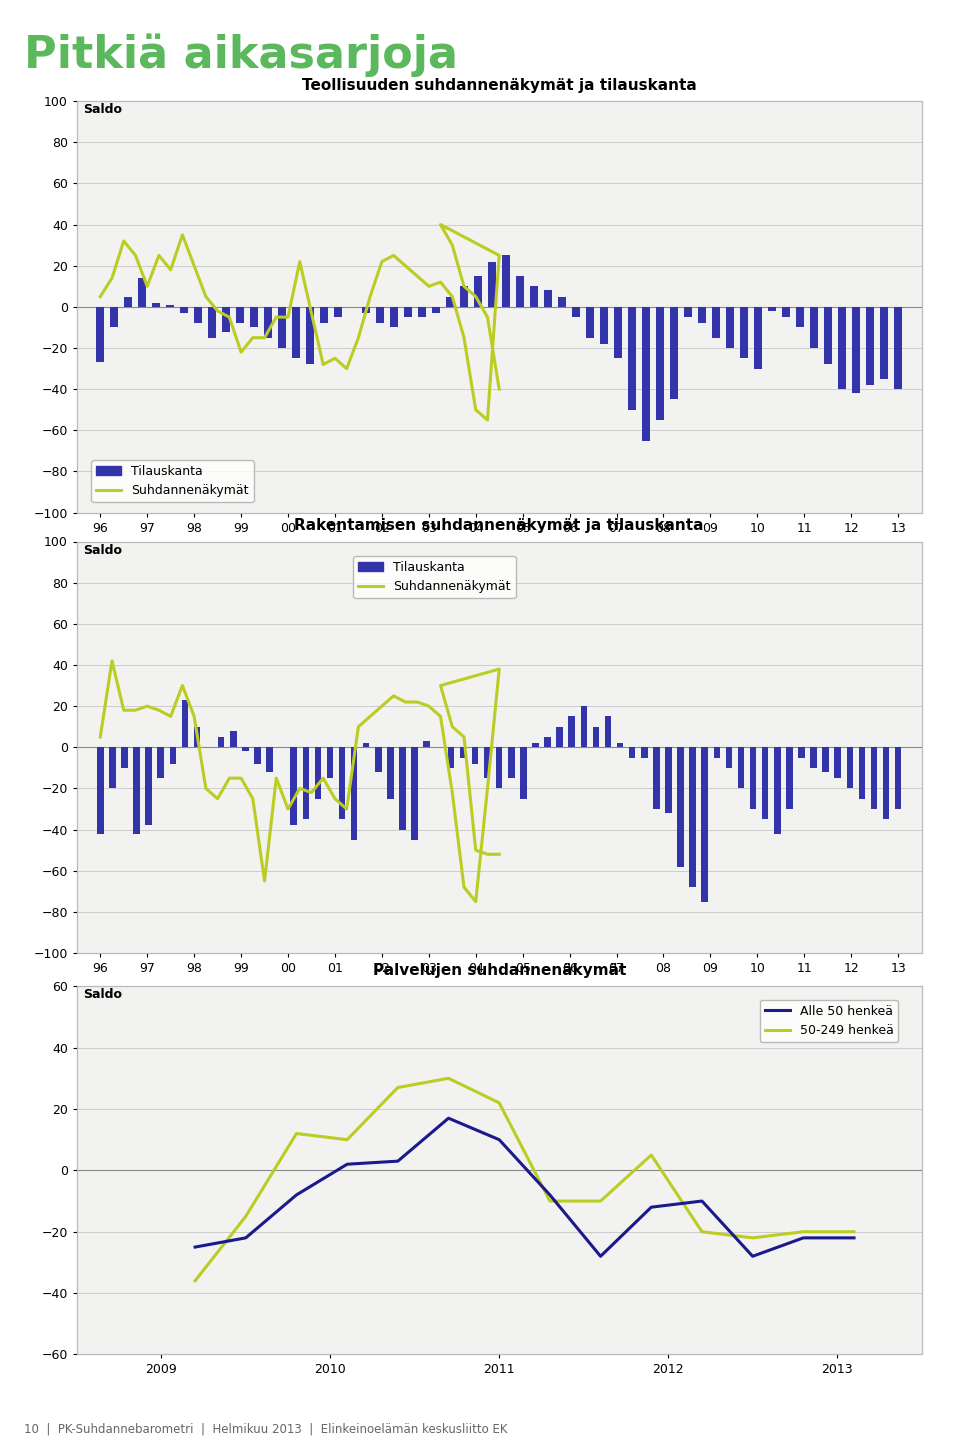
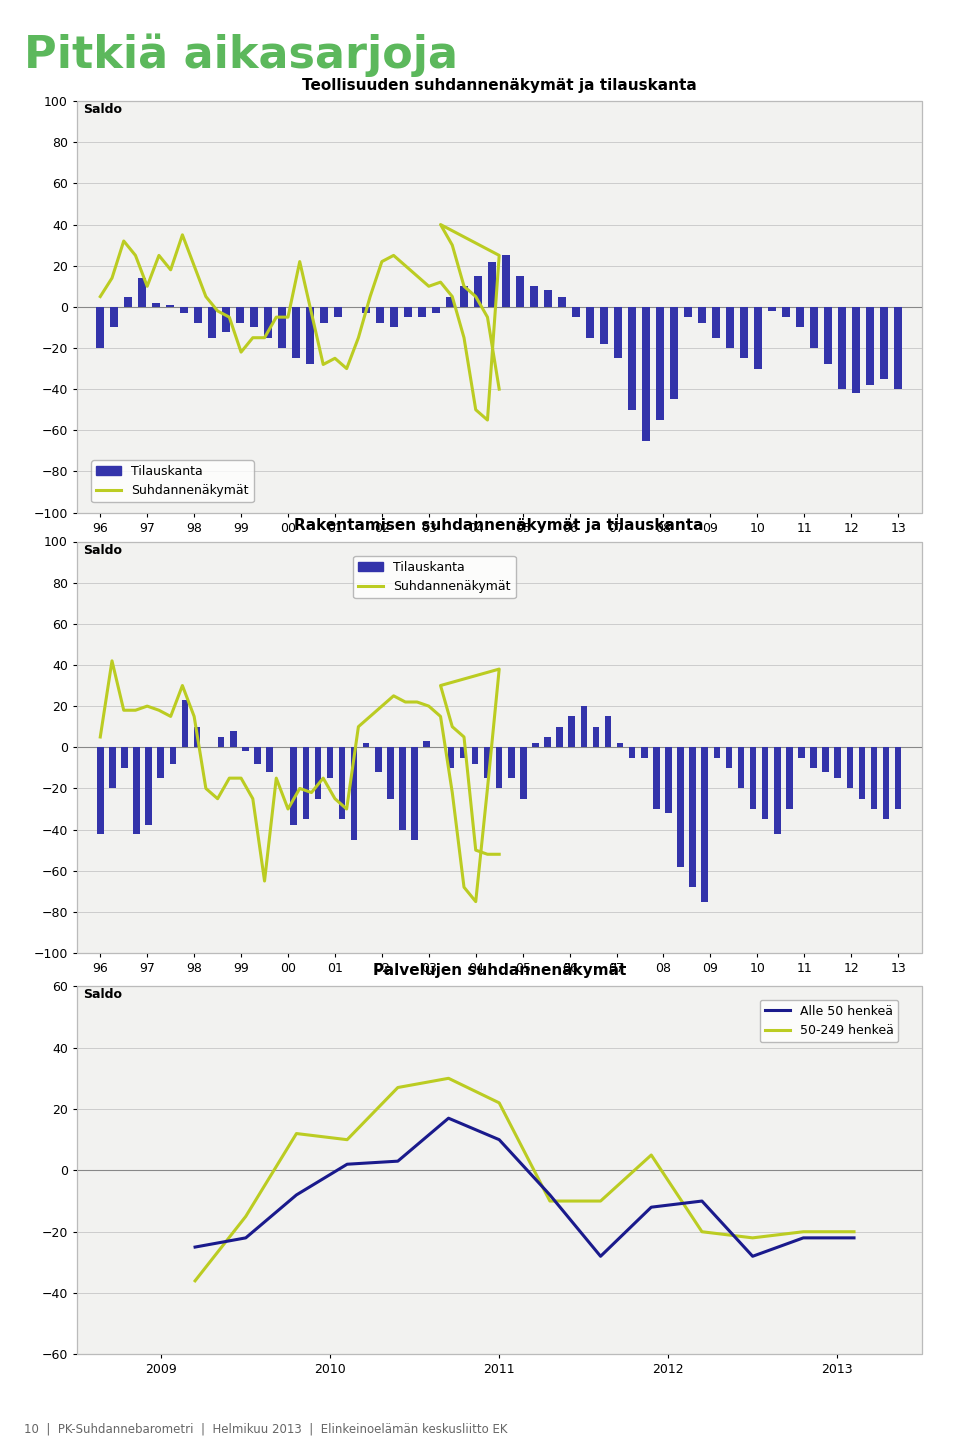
Teollisuuden suhdannenäkymät ja tilauskanta/Tilauskanta/96: -27 -> -20
